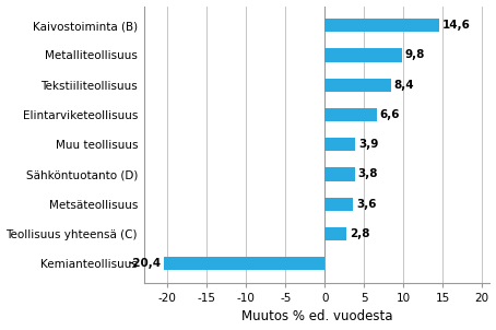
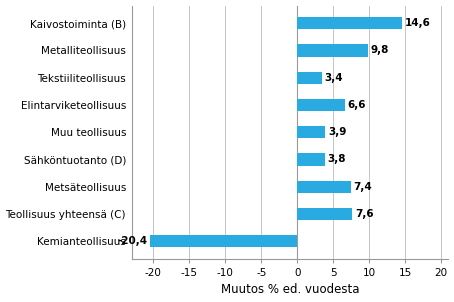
Tekstiiliteollisuus: 8,4 -> 3,4
Metsäteollisuus: 3,6 -> 7,4
Teollisuus yhteensä (C): 2,8 -> 7,6
